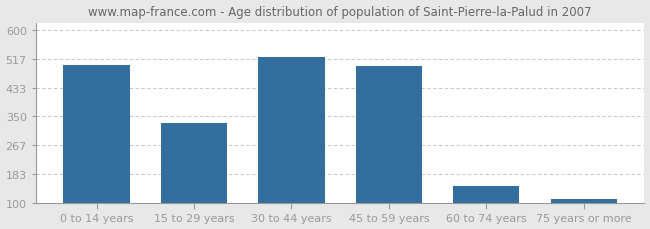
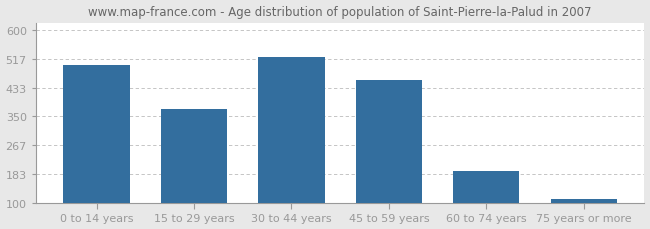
15 to 29 years: 330 -> 372
45 to 59 years: 495 -> 454
60 to 74 years: 150 -> 192
